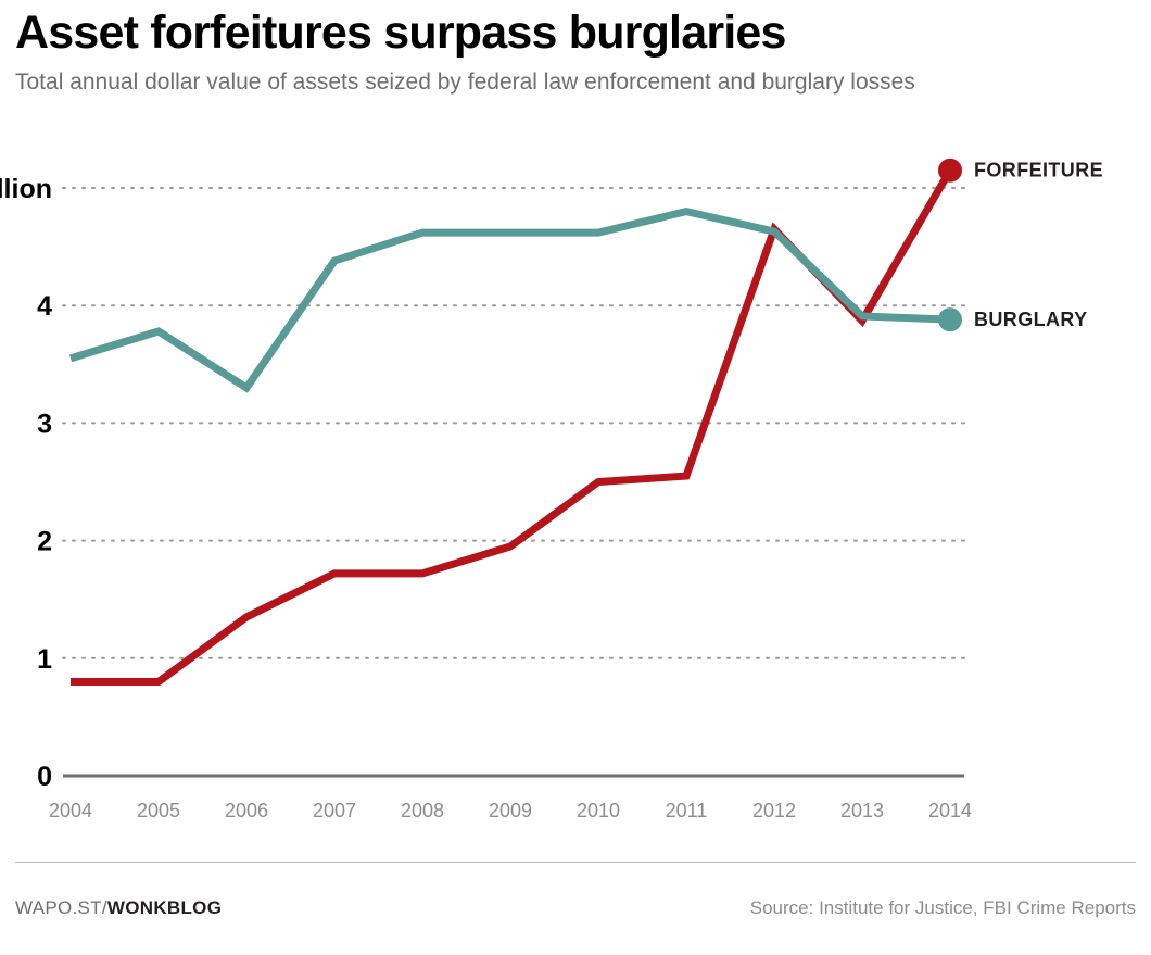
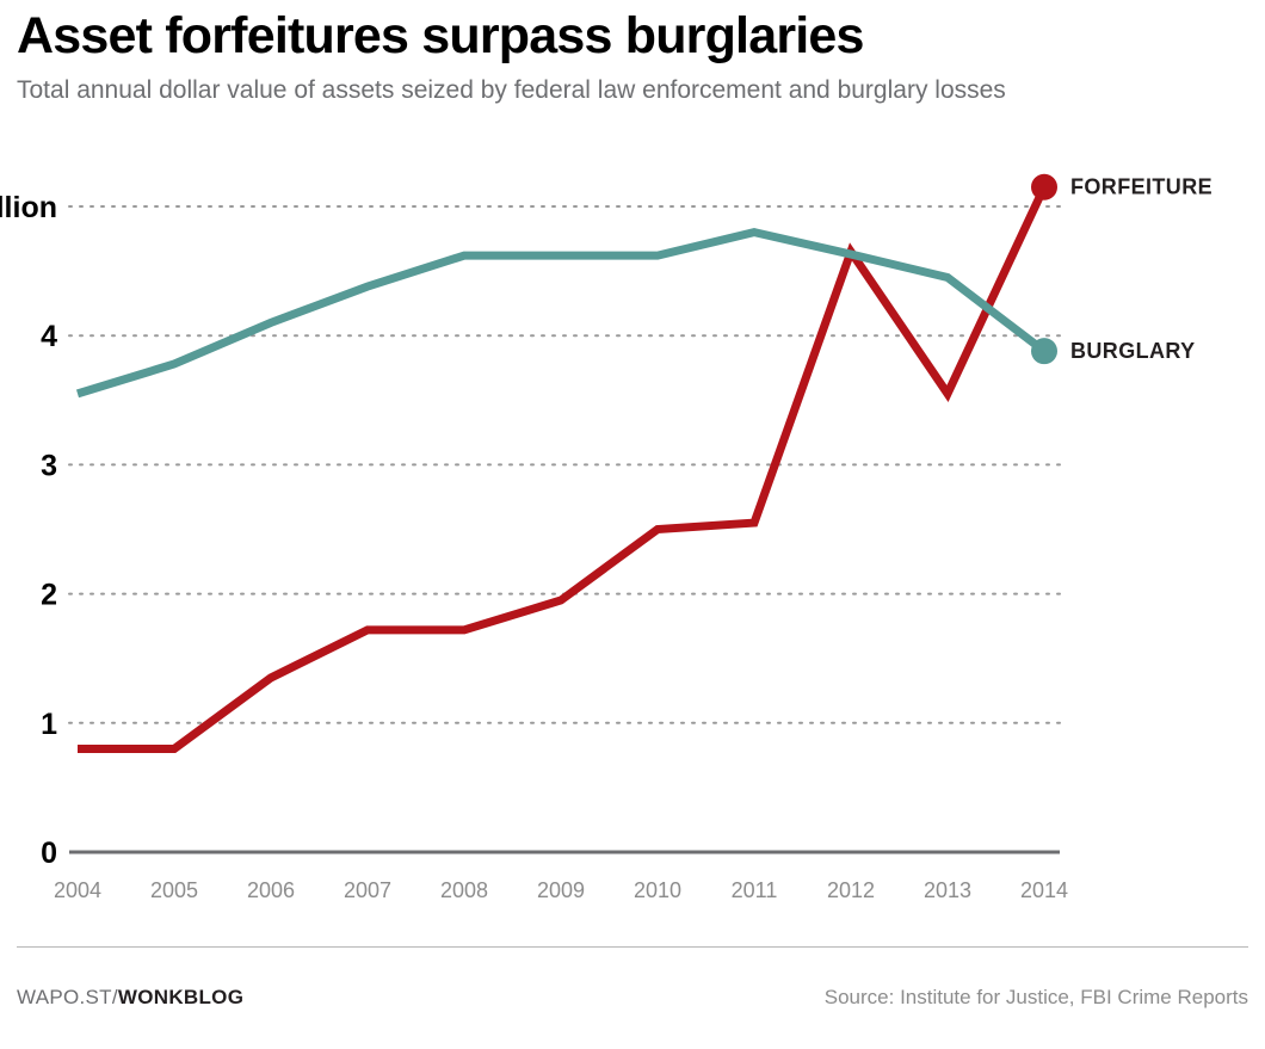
BURGLARY/2006: 3.30 -> 4.10
FORFEITURE/2013: 3.87 -> 3.55
BURGLARY/2013: 3.91 -> 4.45
